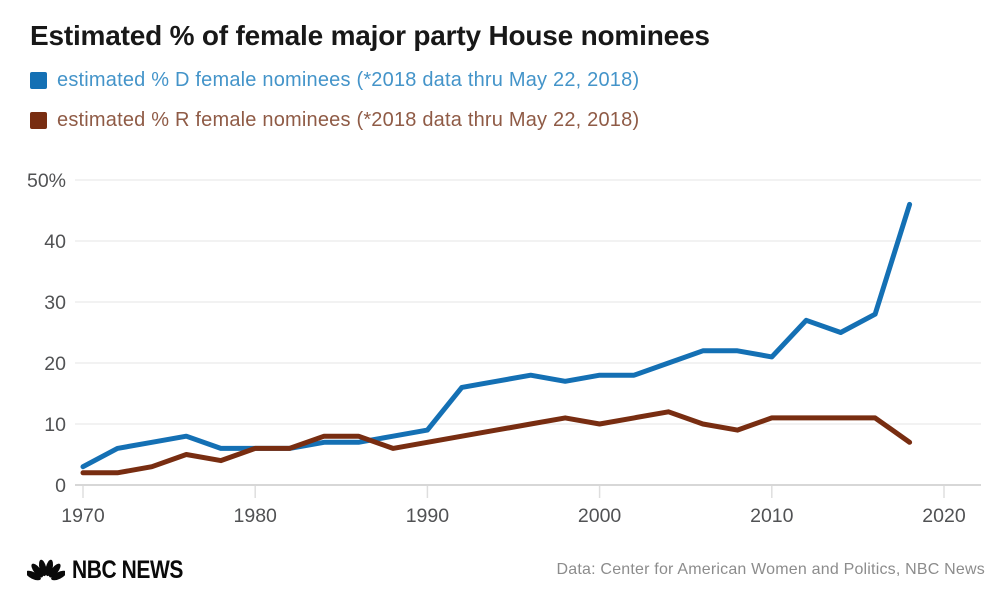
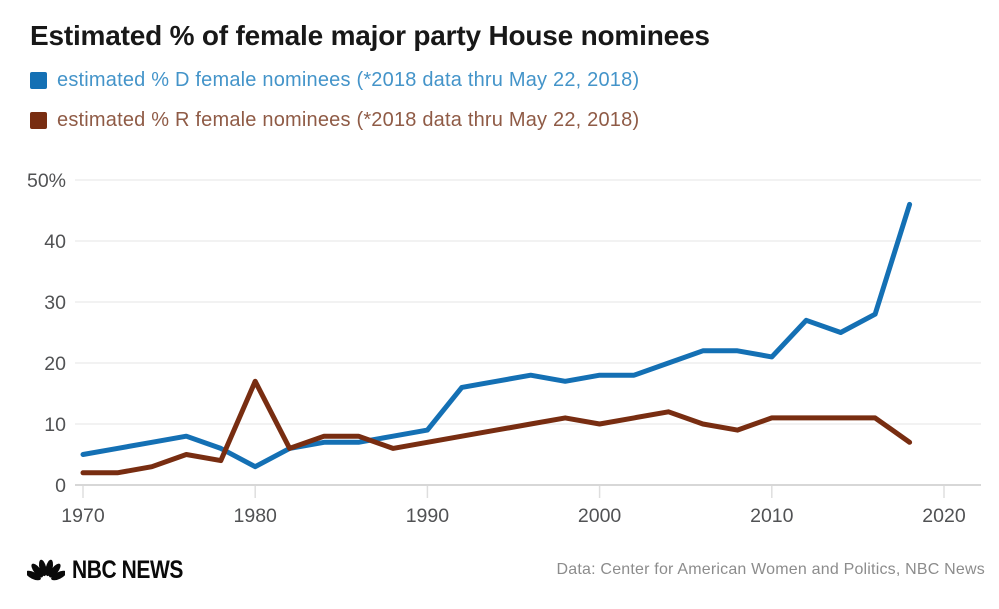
estimated % D female nominees (*2018 data thru May 22, 2018)/1970: 3% -> 5%
estimated % D female nominees (*2018 data thru May 22, 2018)/1980: 6% -> 3%
estimated % R female nominees (*2018 data thru May 22, 2018)/1980: 6% -> 17%
